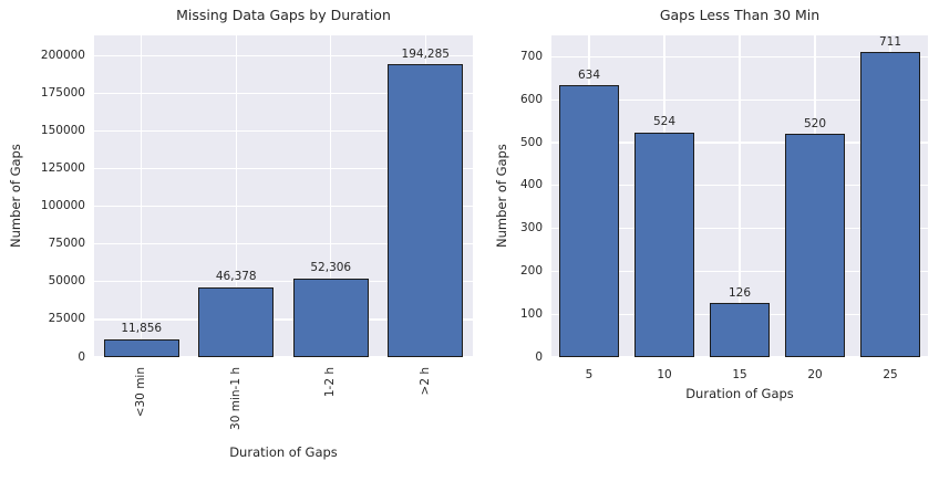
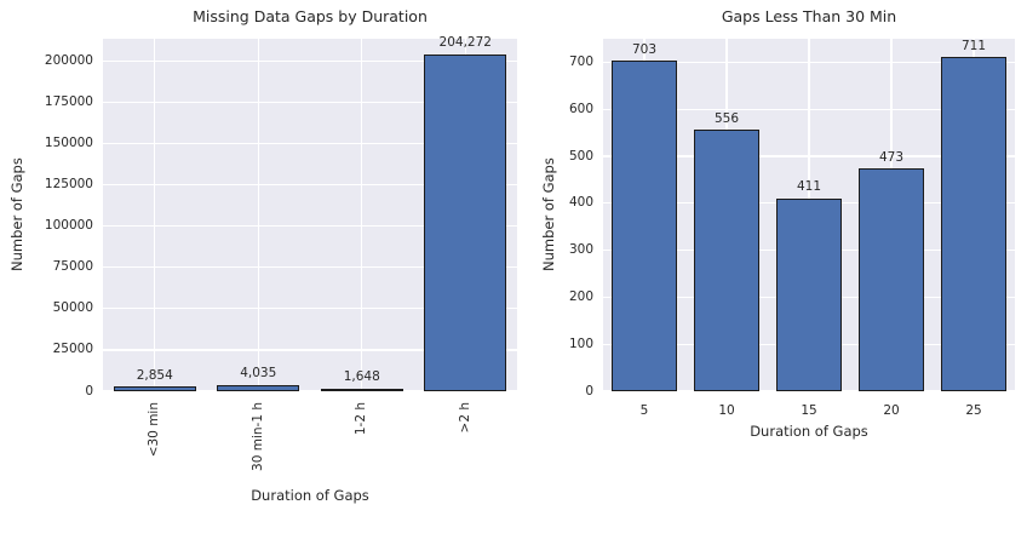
Missing Data Gaps by Duration/<30 min: 11,856 -> 2,854
Missing Data Gaps by Duration/30 min-1 h: 46,378 -> 4,035
Missing Data Gaps by Duration/1-2 h: 52,306 -> 1,648
Missing Data Gaps by Duration/>2 h: 194,285 -> 204,272
Gaps Less Than 30 Min/5: 634 -> 703
Gaps Less Than 30 Min/10: 524 -> 556
Gaps Less Than 30 Min/15: 126 -> 411
Gaps Less Than 30 Min/20: 520 -> 473
